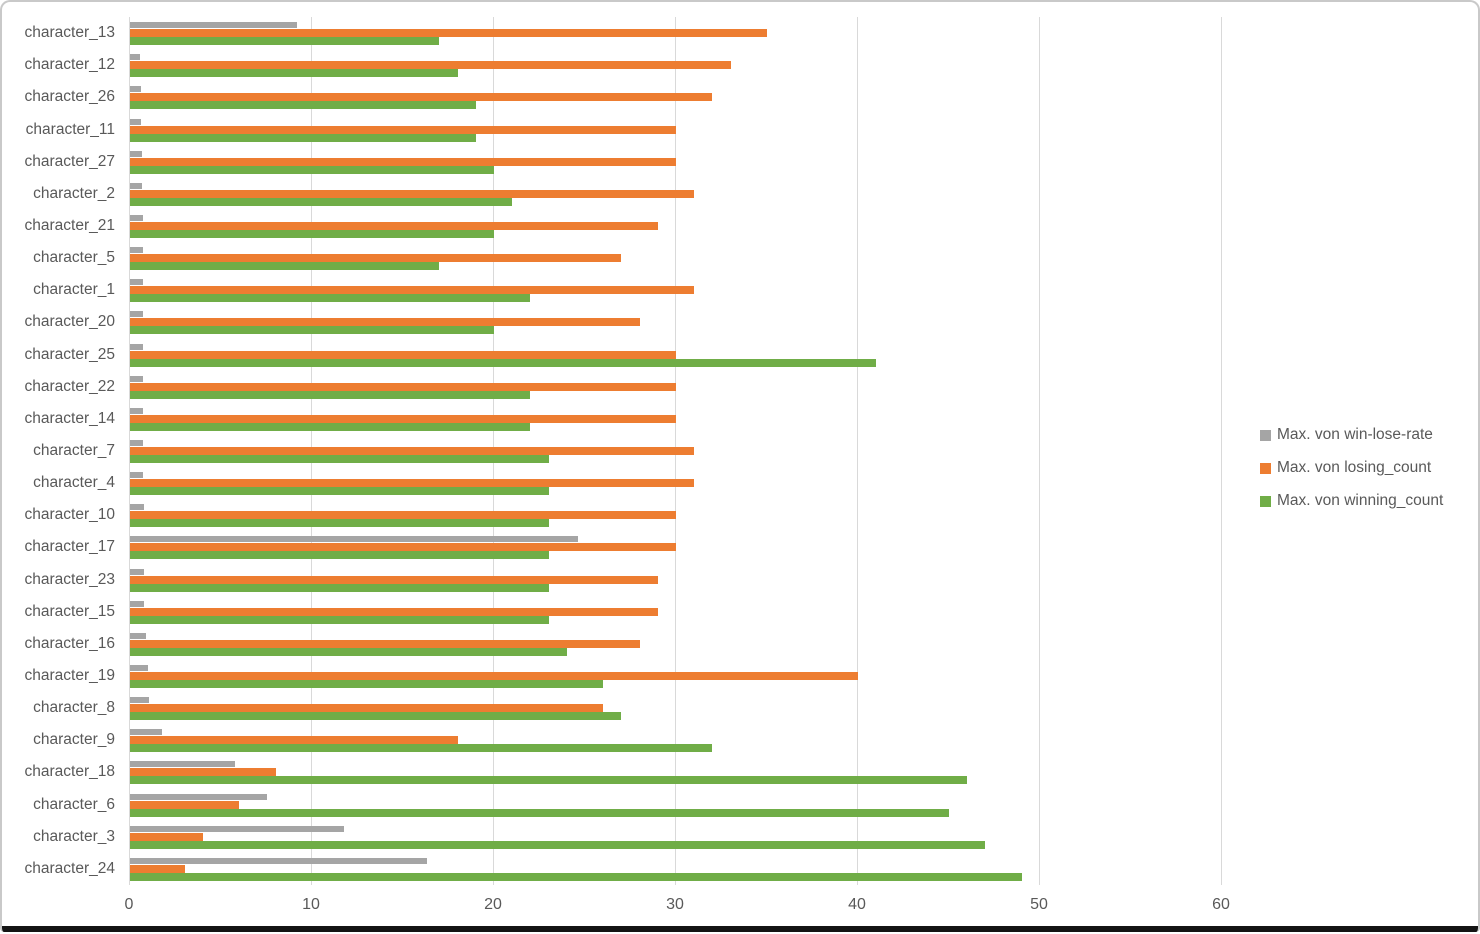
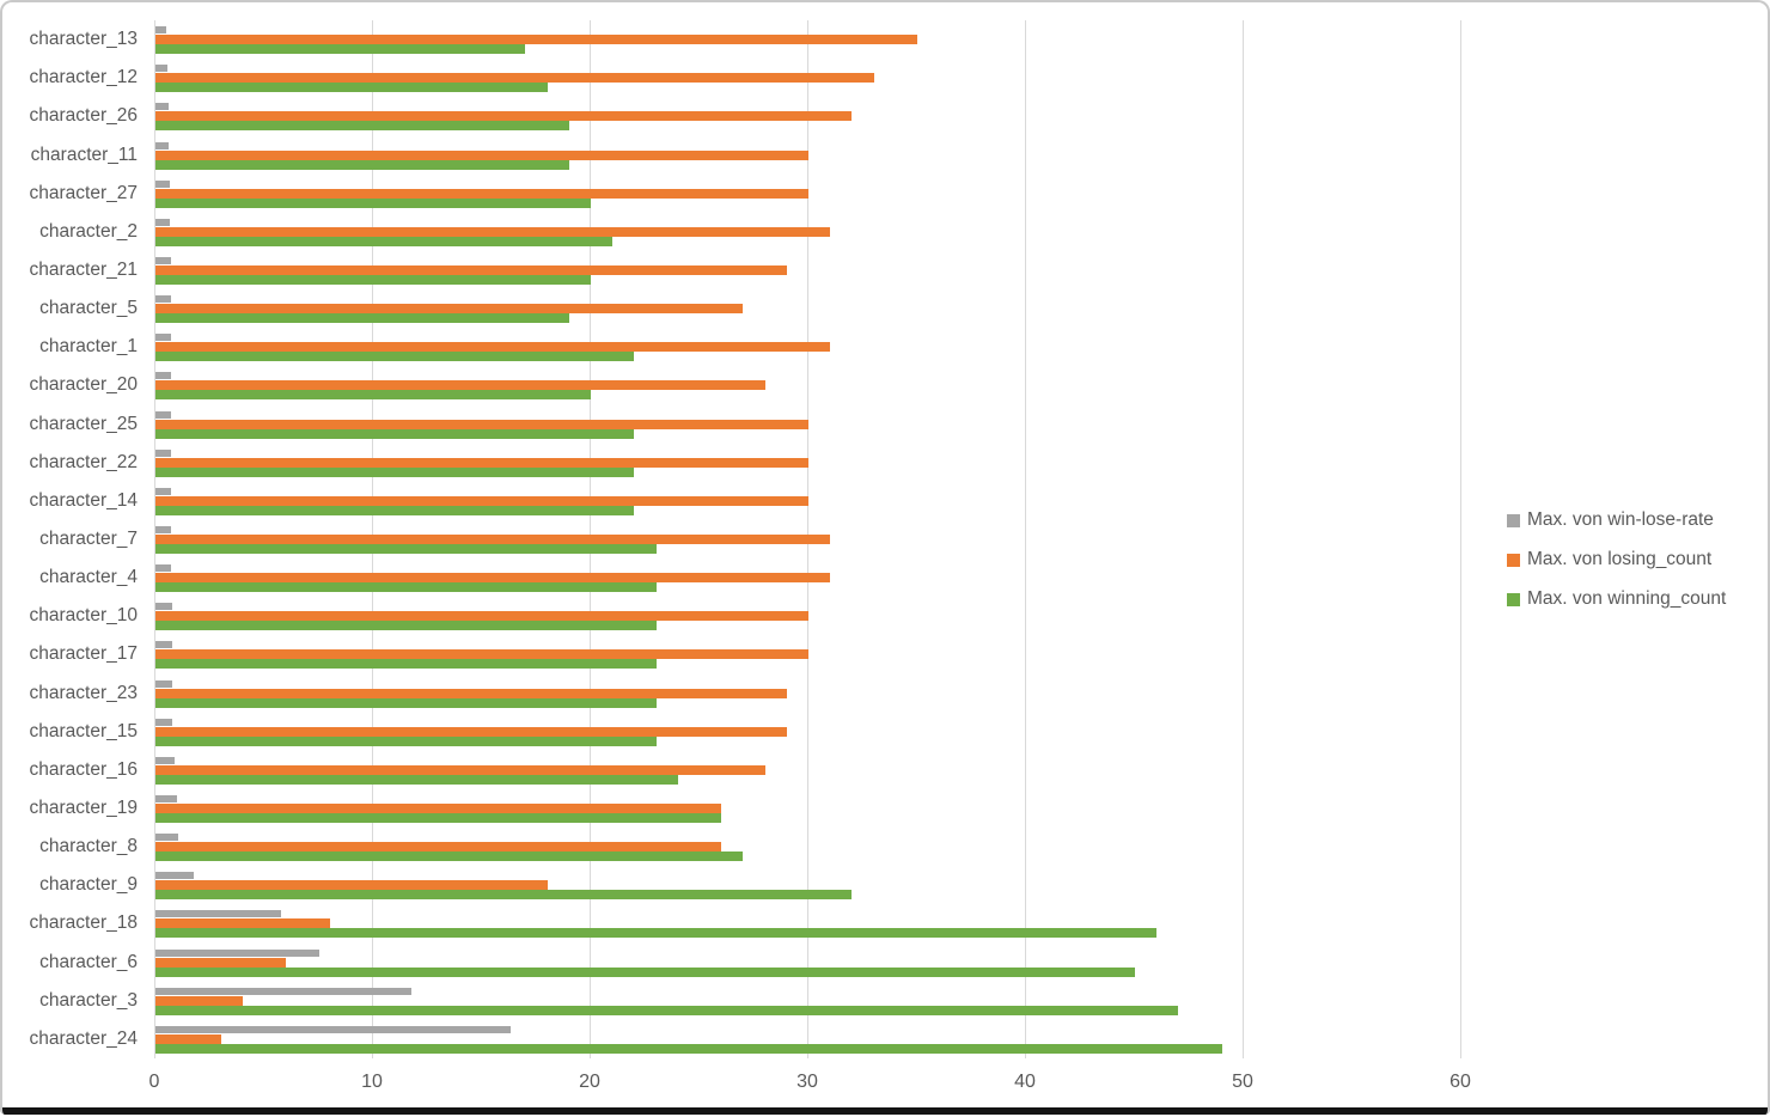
Max. von win-lose-rate/character_13: 9.2 -> 0.5
Max. von winning_count/character_5: 17 -> 19
Max. von winning_count/character_25: 41 -> 22
Max. von win-lose-rate/character_17: 24.6 -> 0.8
Max. von losing_count/character_19: 40 -> 26
